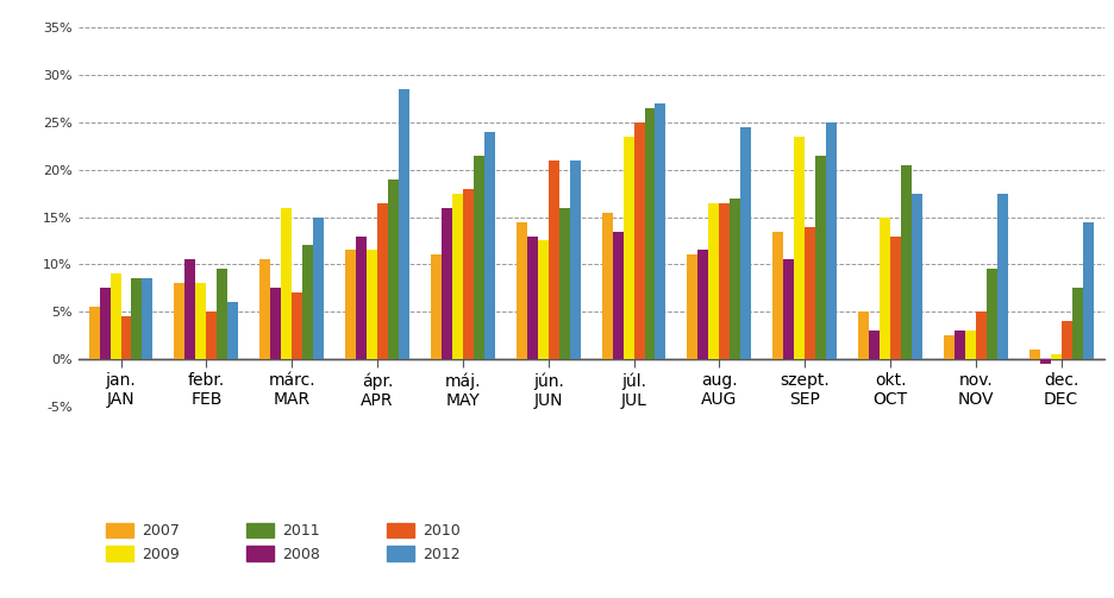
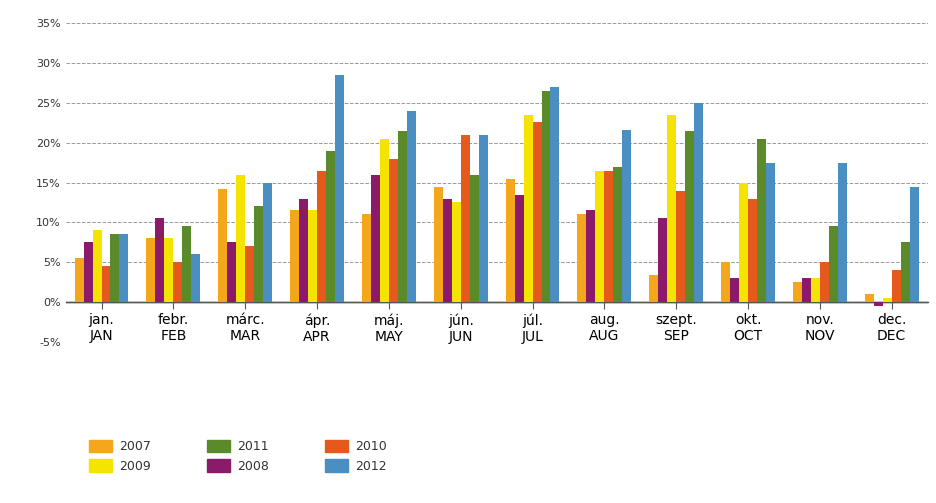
2007/márc. MAR: 10.5% -> 14.2%
2009/máj. MAY: 17.5% -> 20.4%
2010/júl. JUL: 25.0% -> 22.6%
2012/aug. AUG: 24.5% -> 21.6%
2007/szept. SEP: 13.5% -> 3.4%
